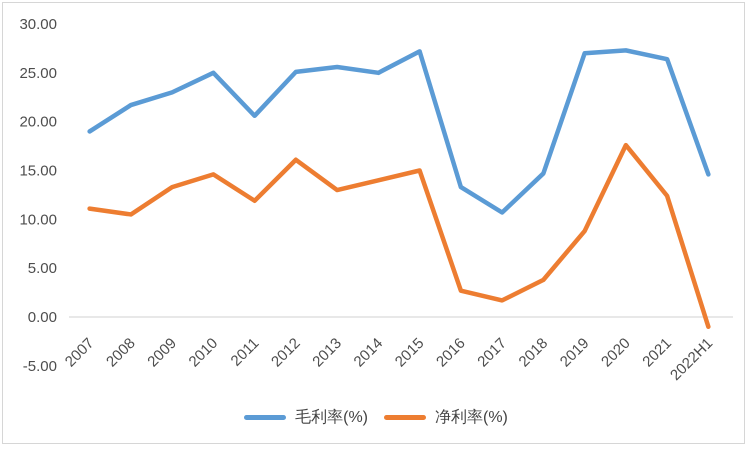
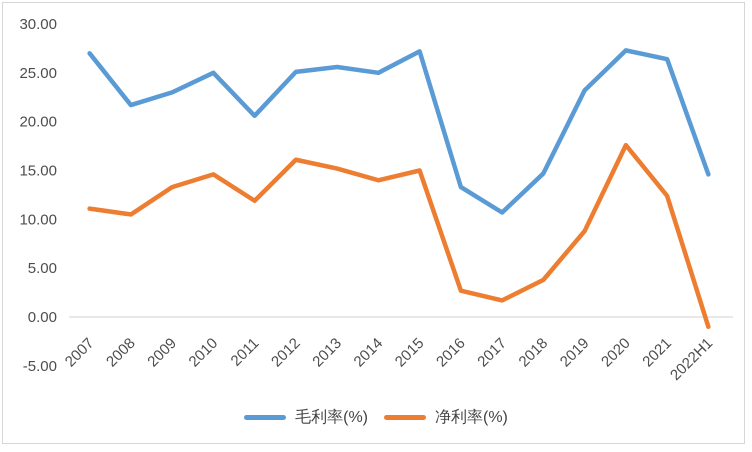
毛利率(%)/2007: 19 -> 27
净利率(%)/2013: 13 -> 15
毛利率(%)/2019: 27 -> 23
